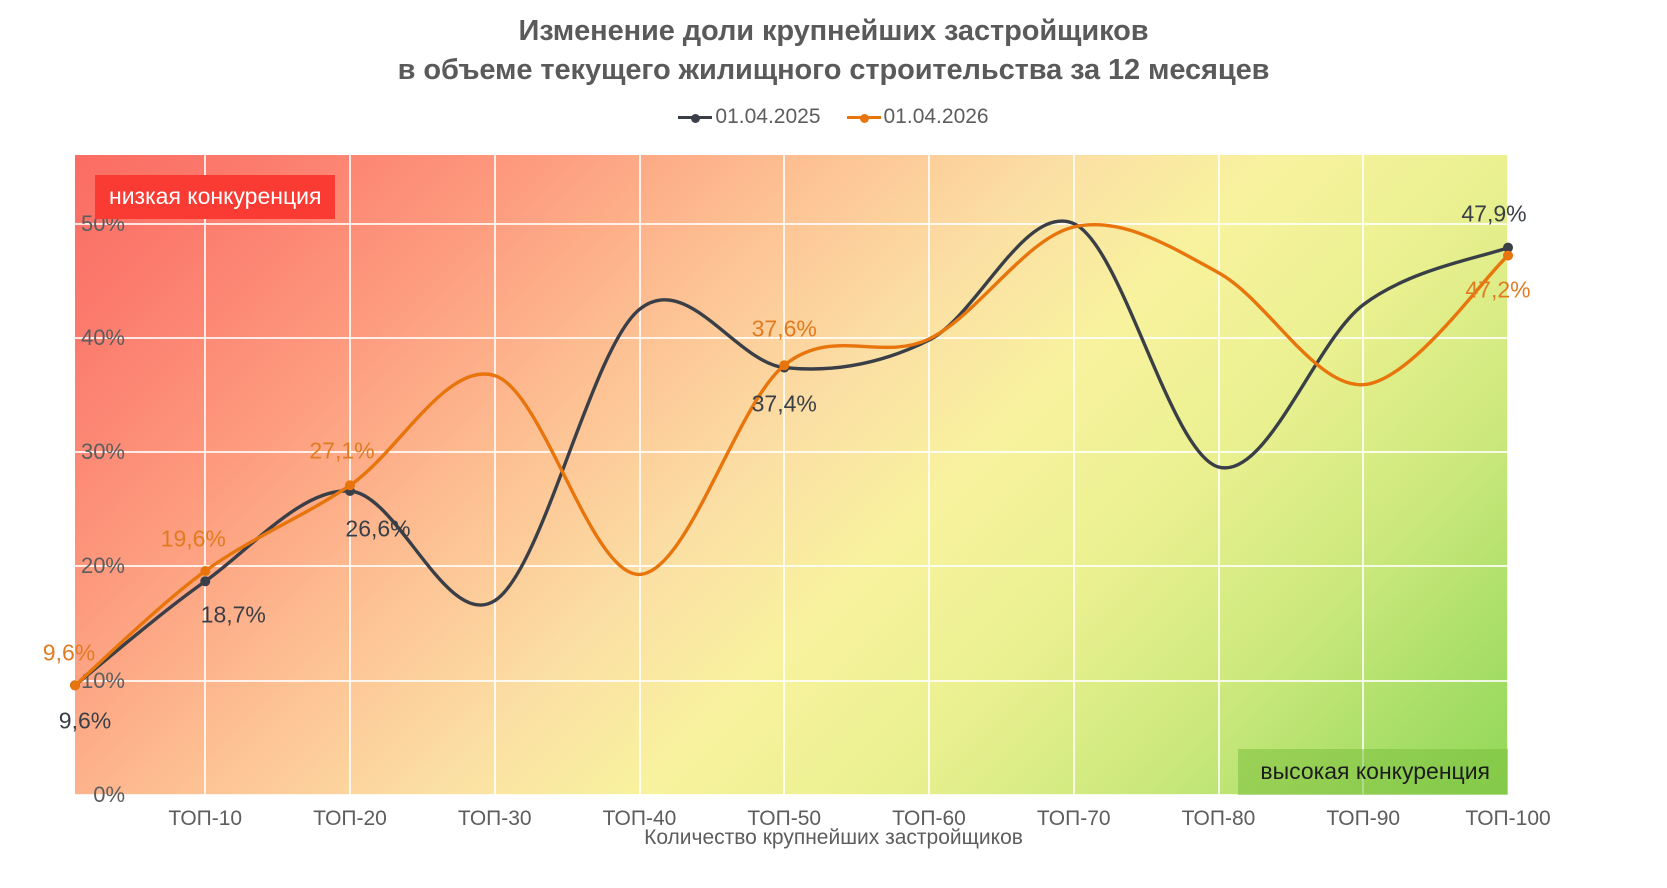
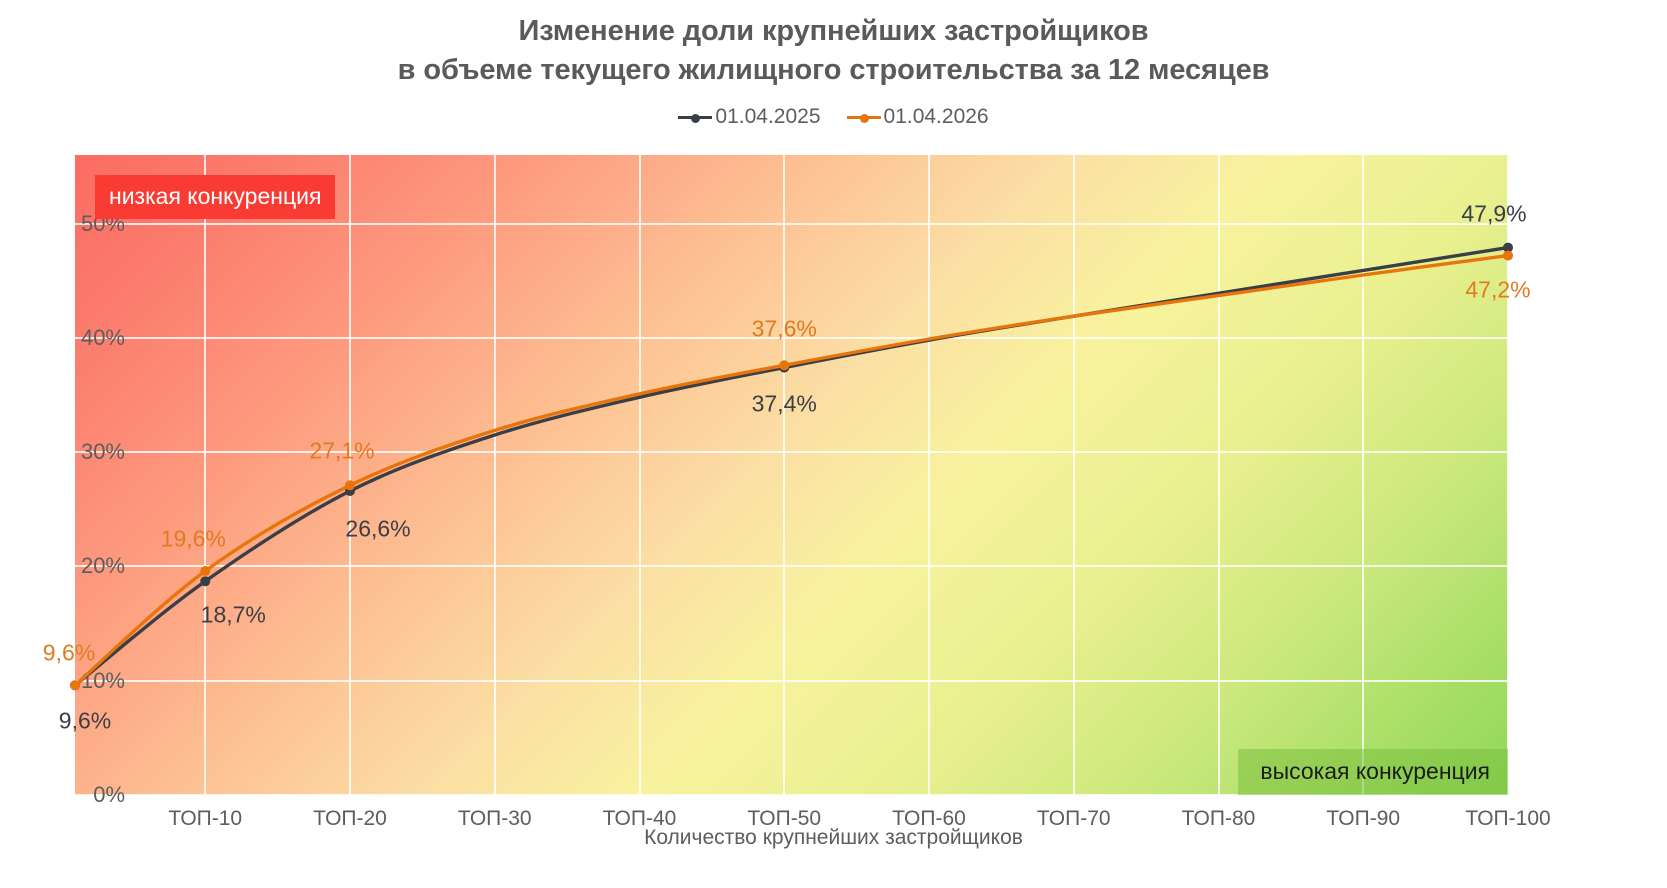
01.04.2025/ТОП-30: 17.0% -> 31.5%
01.04.2026/ТОП-30: 36.7% -> 31.9%
01.04.2025/ТОП-40: 42.5% -> 34.8%
01.04.2026/ТОП-40: 19.3% -> 35.1%
01.04.2025/ТОП-70: 50.0% -> 41.9%
01.04.2026/ТОП-70: 49.7% -> 41.9%
01.04.2025/ТОП-80: 28.7% -> 43.9%
01.04.2026/ТОП-80: 45.7% -> 43.7%
01.04.2025/ТОП-90: 42.9% -> 45.9%
01.04.2026/ТОП-90: 35.9% -> 45.5%
